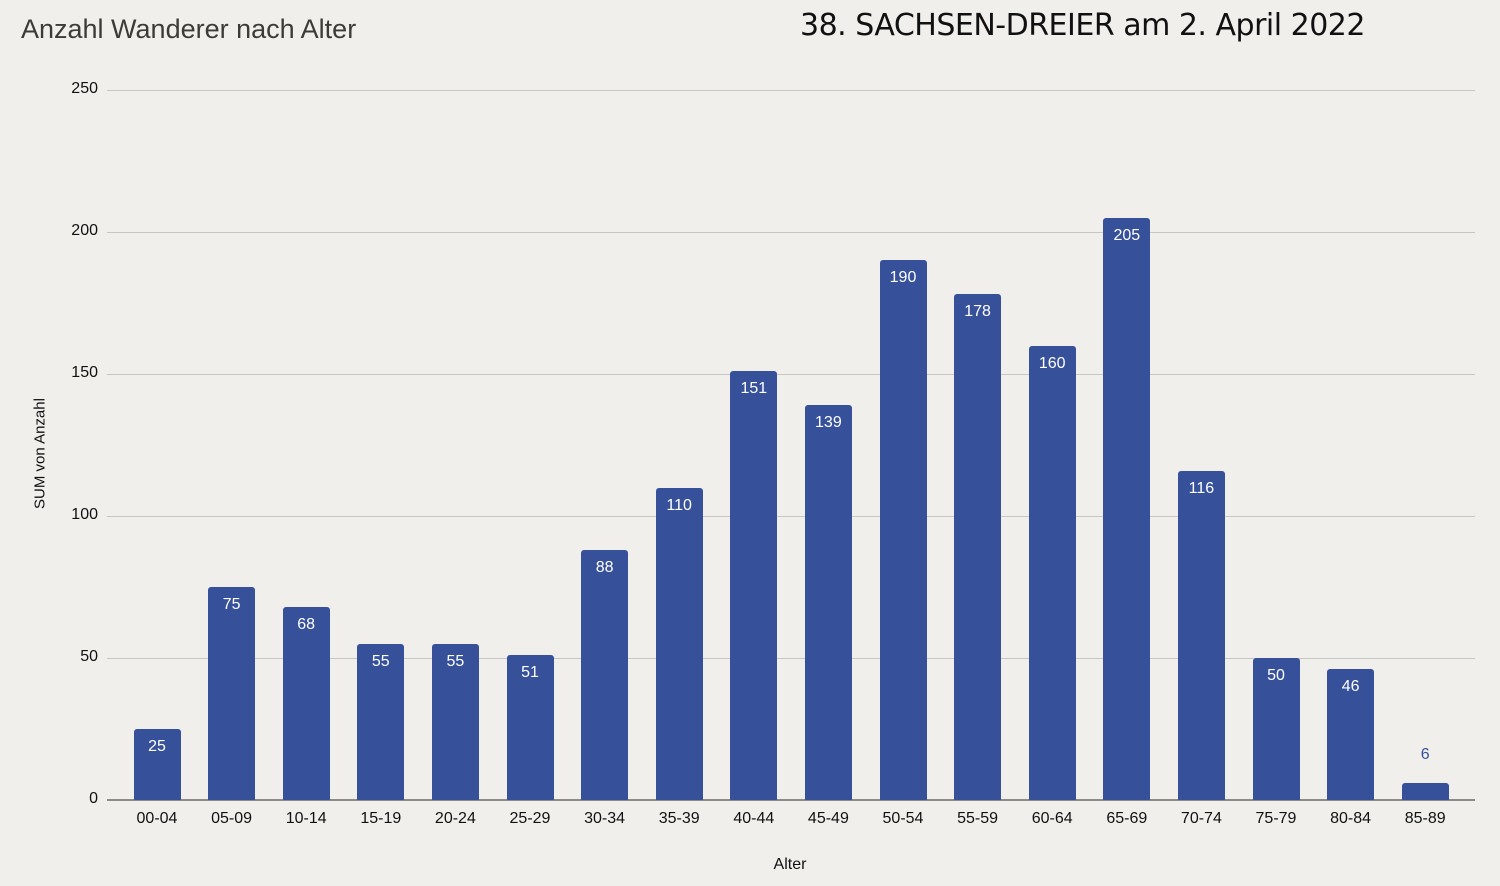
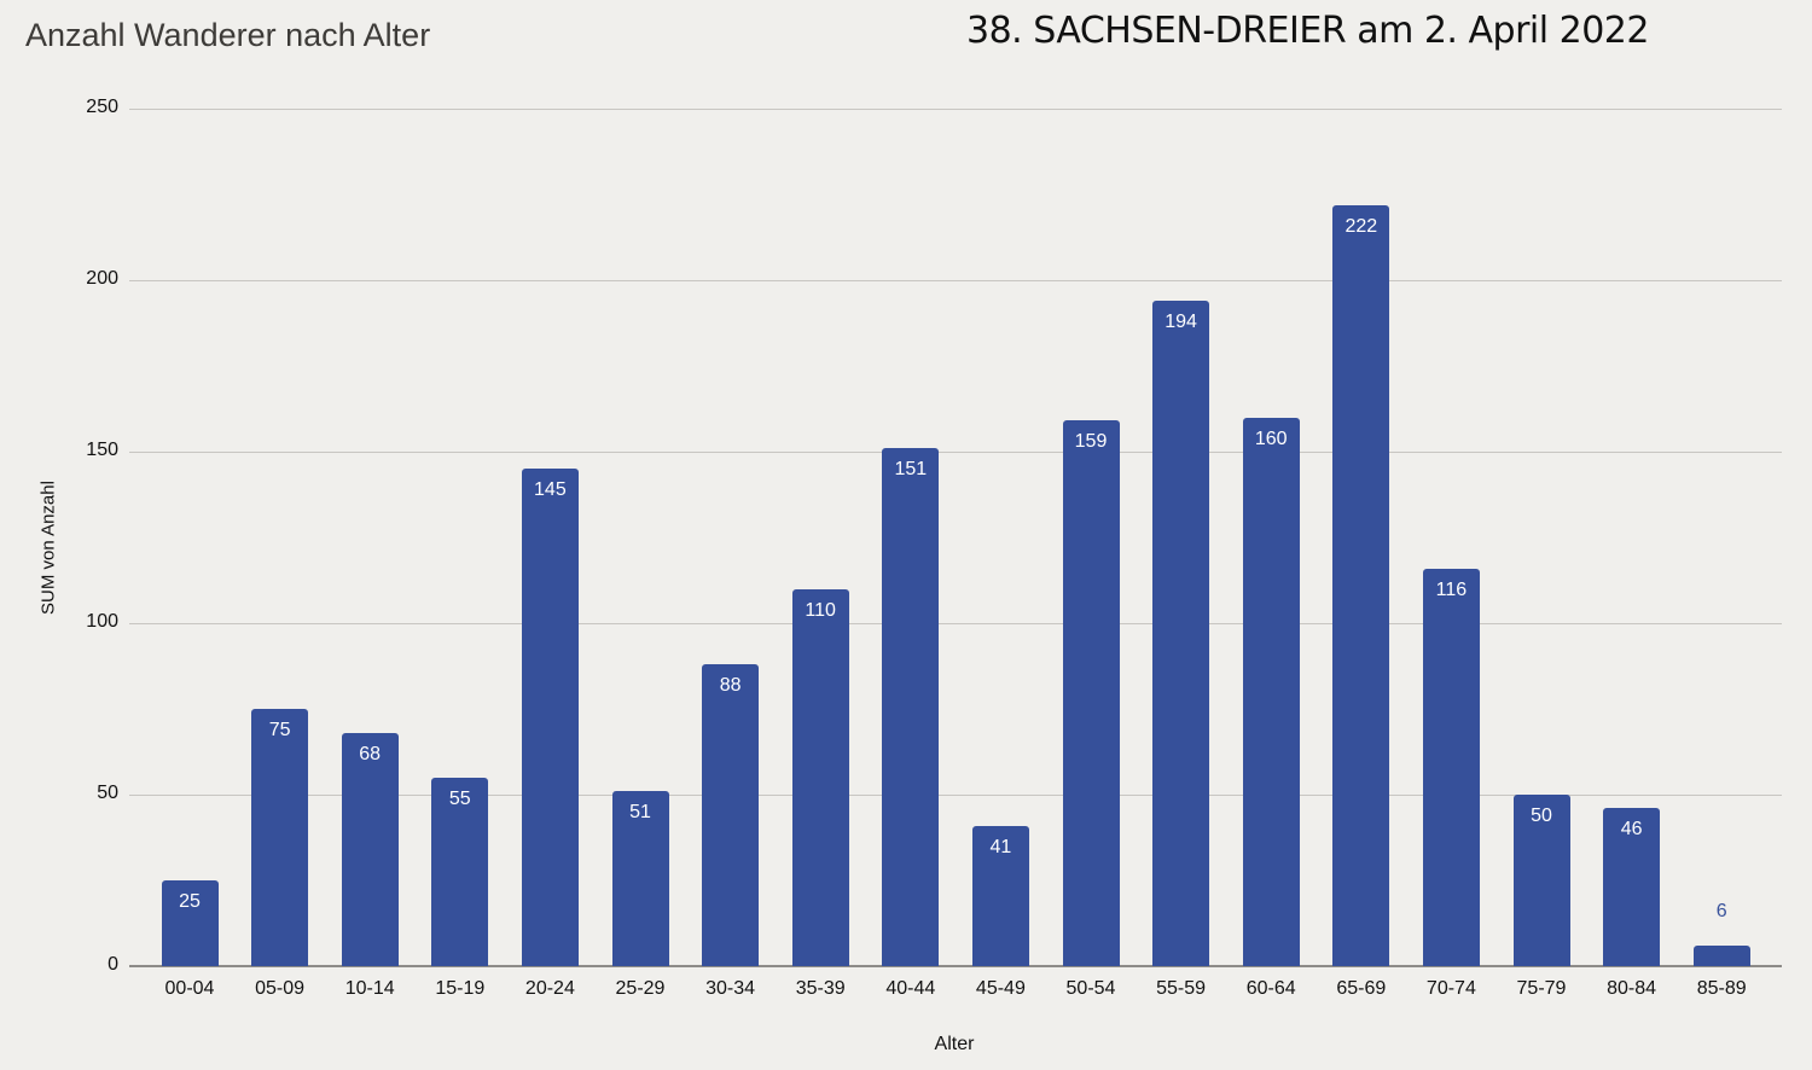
20-24: 55 -> 145
45-49: 139 -> 41
50-54: 190 -> 159
55-59: 178 -> 194
65-69: 205 -> 222
